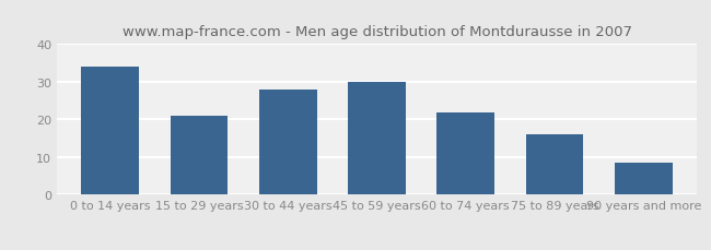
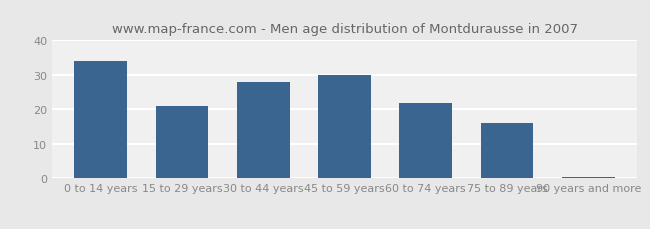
90 years and more: 8.5 -> 0.5
